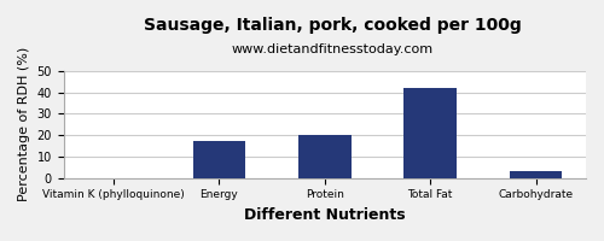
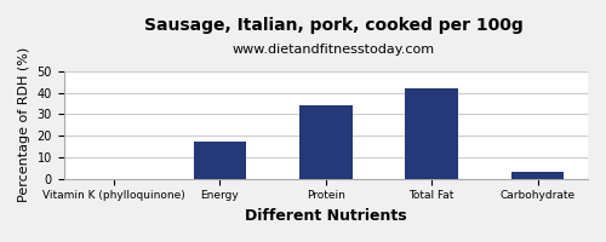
Protein: 20 -> 34
